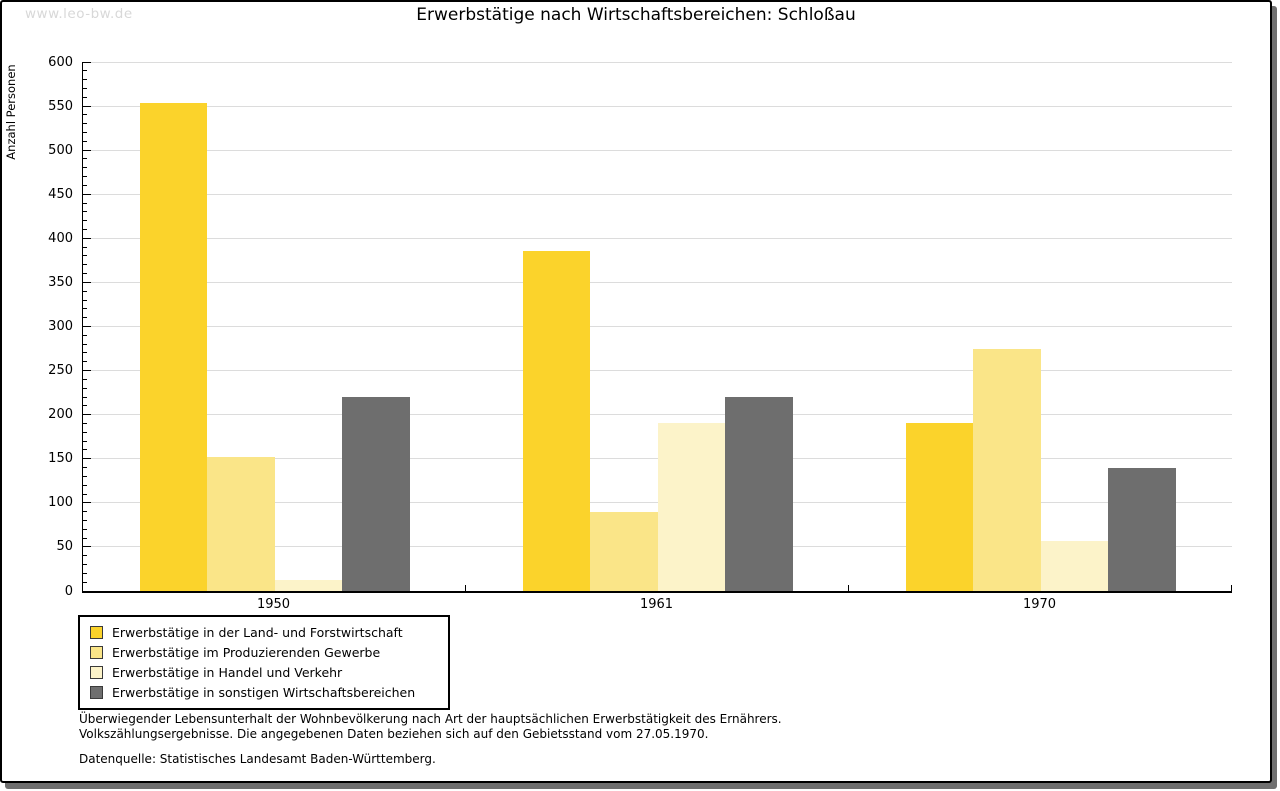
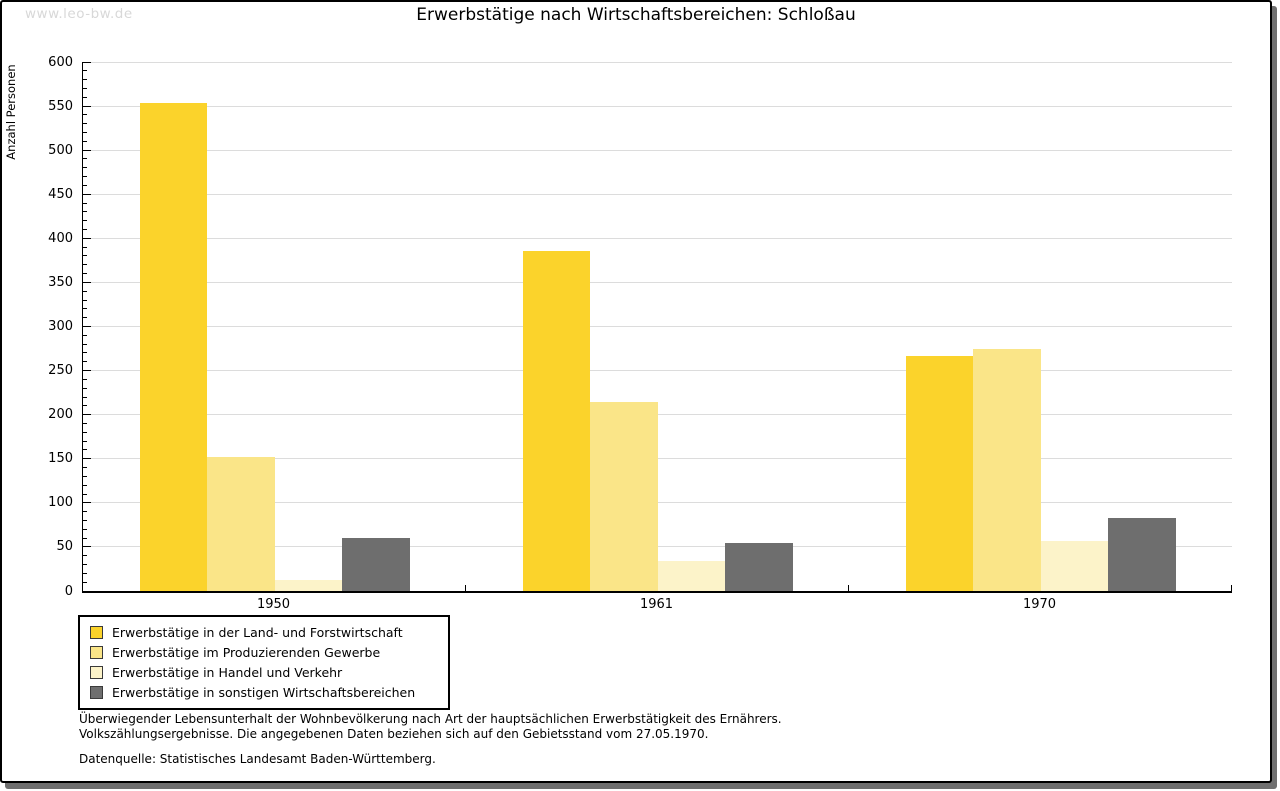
Erwerbstätige in sonstigen Wirtschaftsbereichen/1950: 220 -> 60
Erwerbstätige im Produzierenden Gewerbe/1961: 90 -> 210
Erwerbstätige in Handel und Verkehr/1961: 190 -> 30
Erwerbstätige in sonstigen Wirtschaftsbereichen/1961: 220 -> 50
Erwerbstätige in der Land- und Forstwirtschaft/1970: 190 -> 270
Erwerbstätige in sonstigen Wirtschaftsbereichen/1970: 140 -> 80
